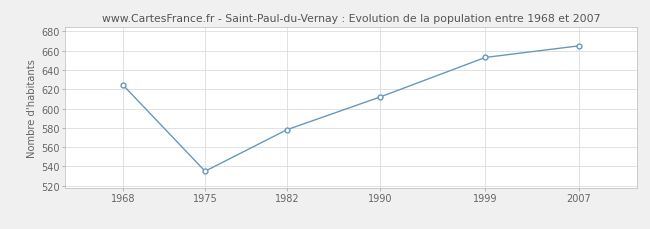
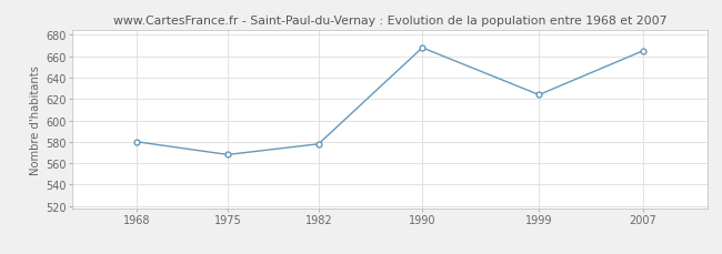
1968: 624 -> 580
1975: 535 -> 568
1990: 612 -> 668
1999: 653 -> 624
